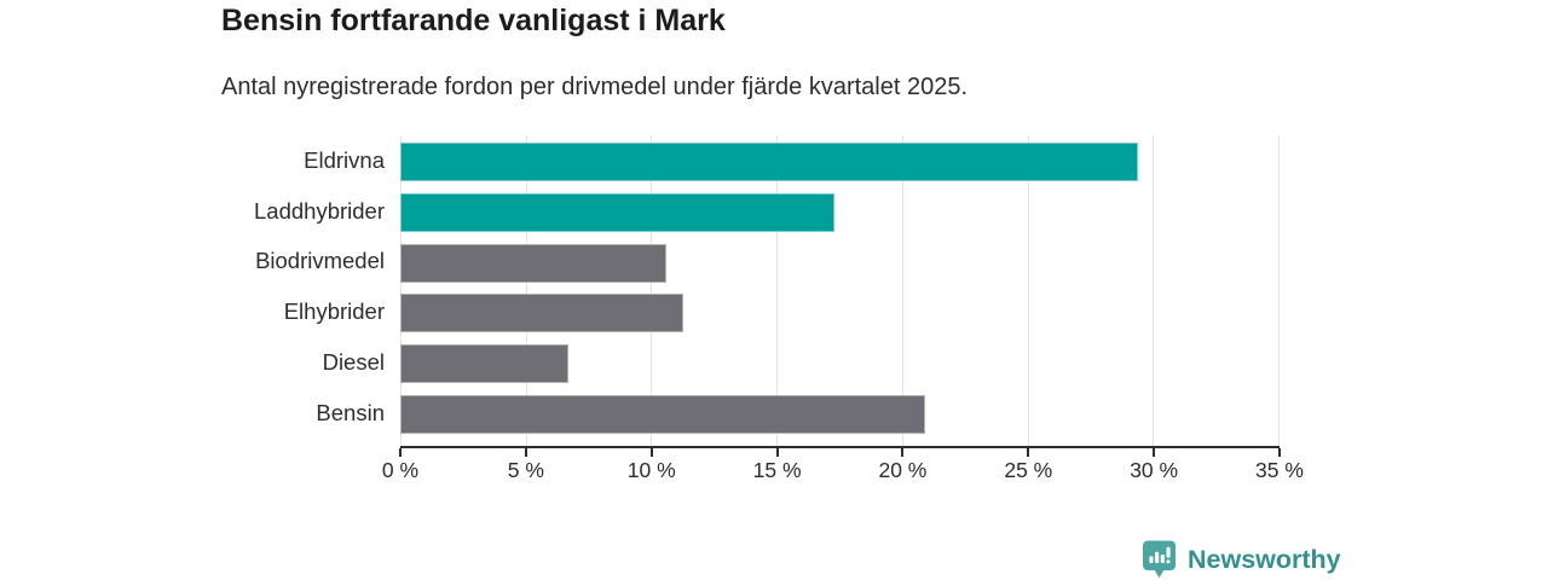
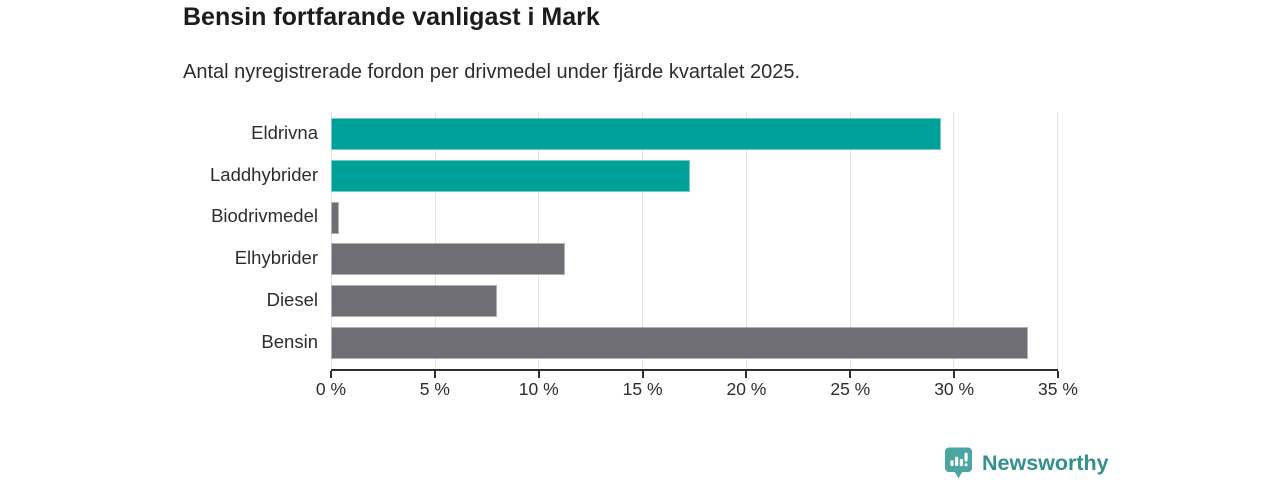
Biodrivmedel: 10.6% -> 0.4%
Diesel: 6.7% -> 8.0%
Bensin: 20.9% -> 33.6%
